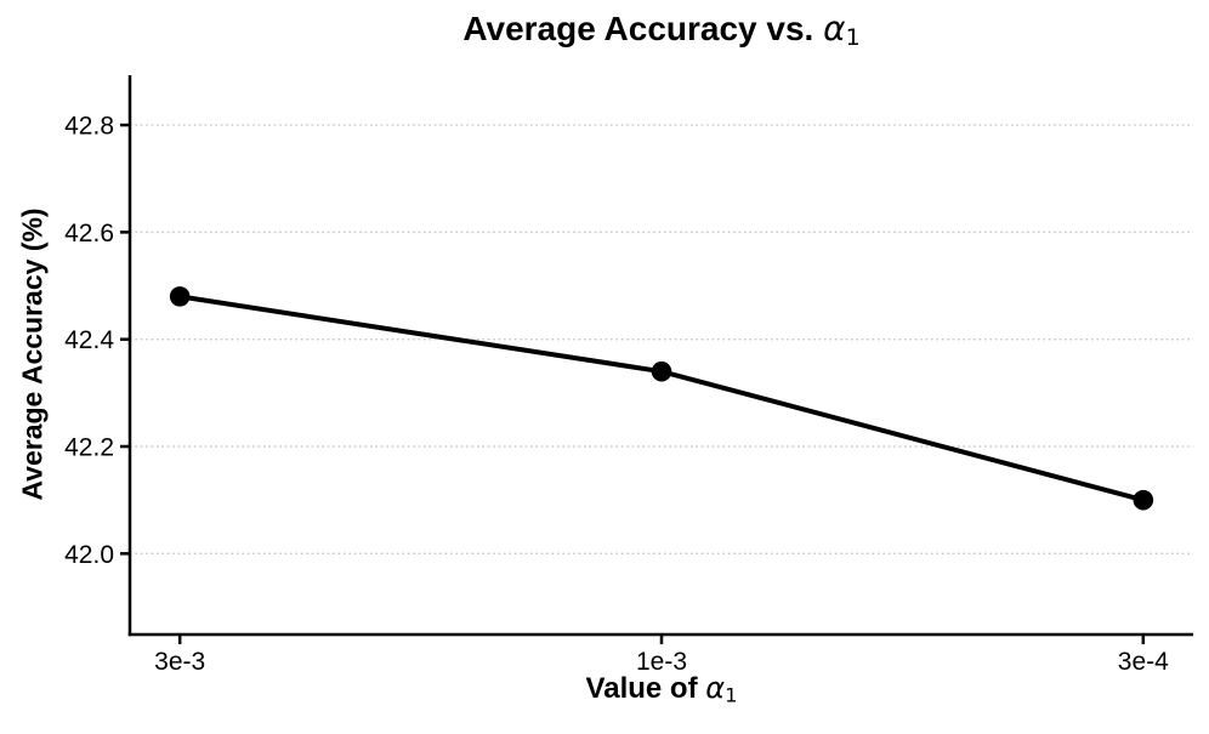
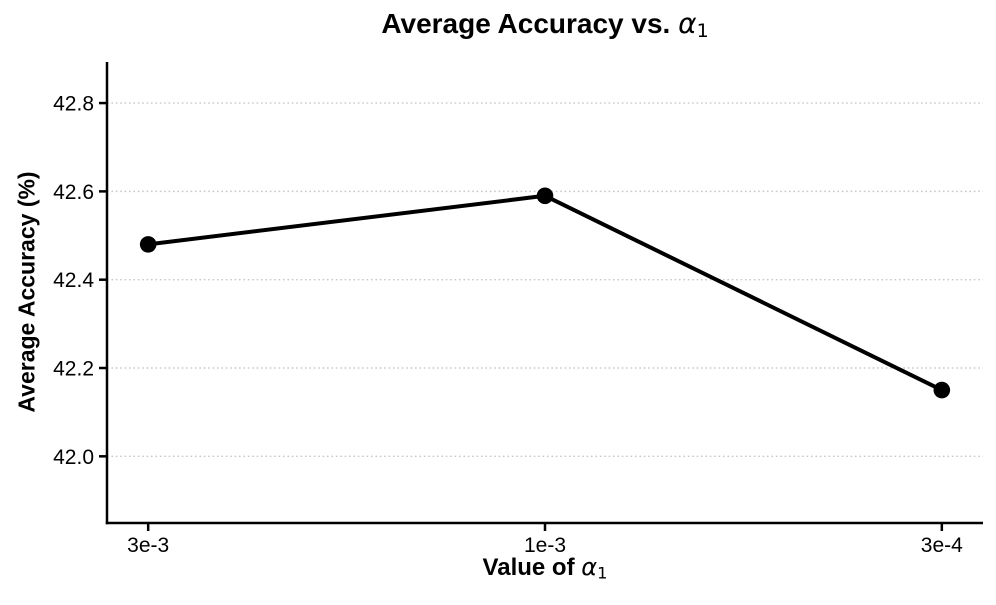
1e-3: 42.34 -> 42.59
3e-4: 42.10 -> 42.15
